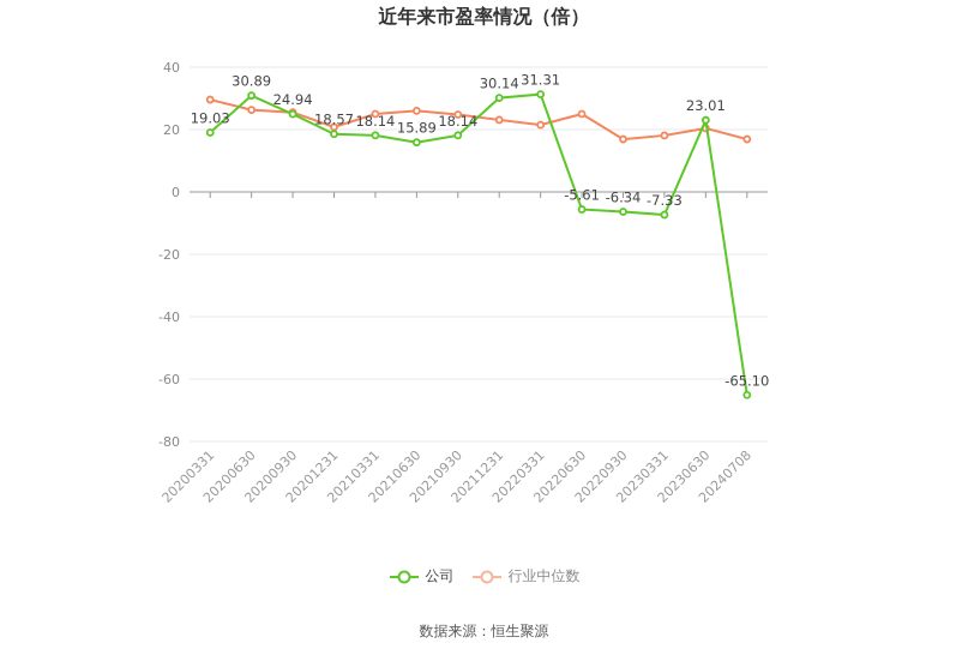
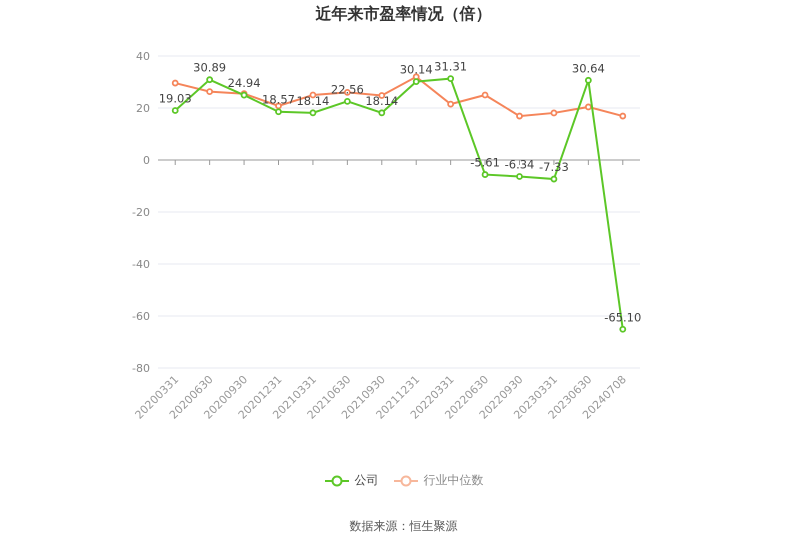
公司/20210630: 15.89 -> 22.56
行业中位数/20211231: 23 -> 32
公司/20230630: 23.01 -> 30.64
